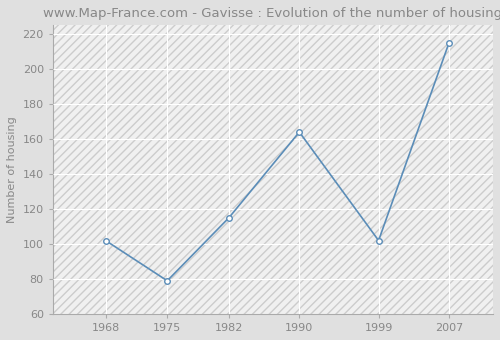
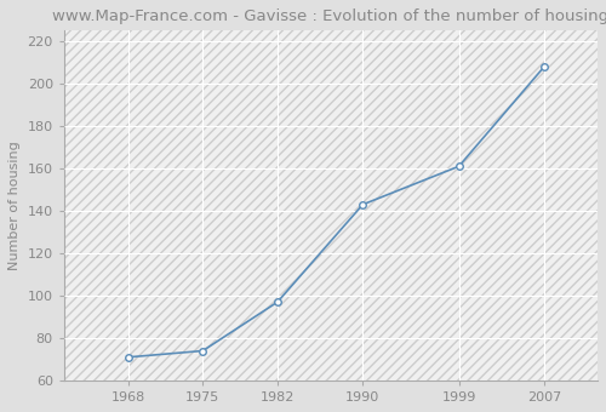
1968: 102 -> 71
1975: 79 -> 74
1982: 115 -> 97
1990: 164 -> 143
1999: 102 -> 161
2007: 215 -> 208
